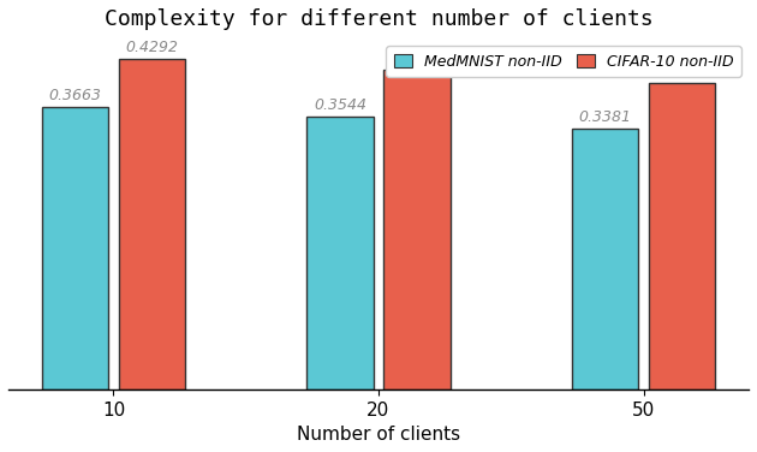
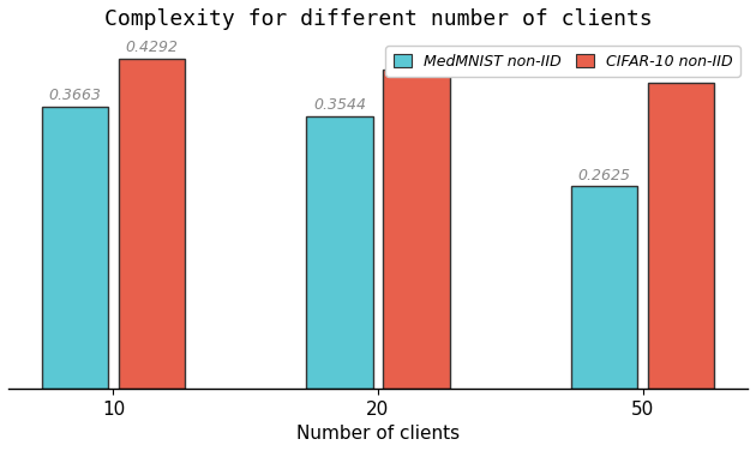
MedMNIST non-IID/50: 0.3381 -> 0.2625
